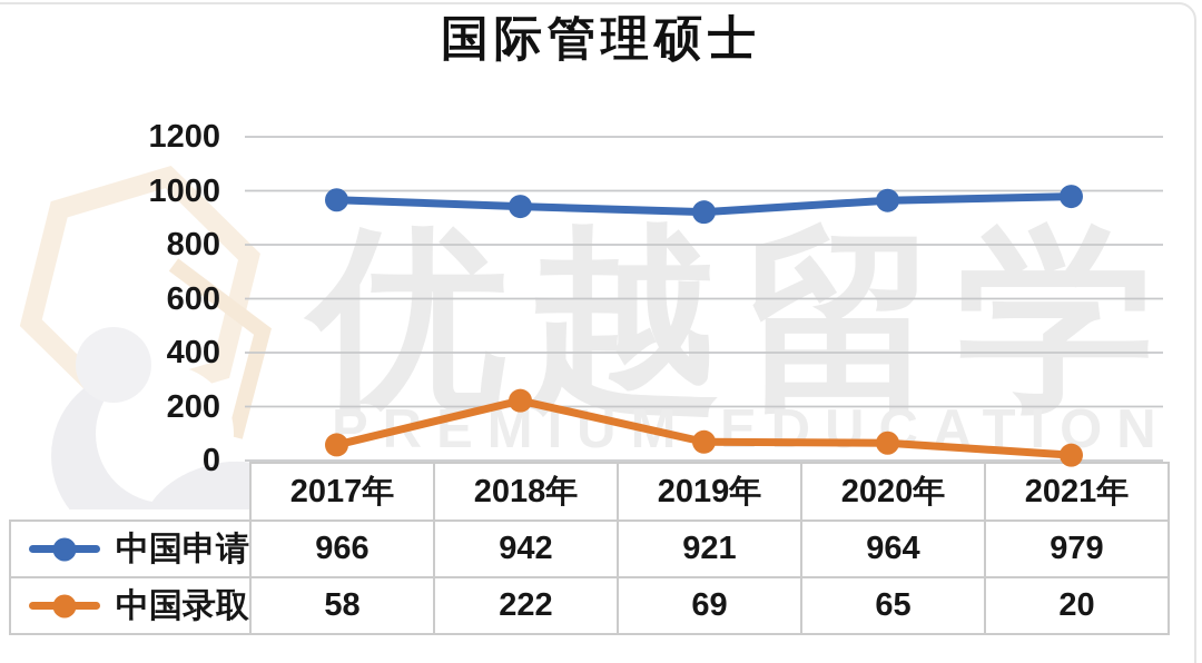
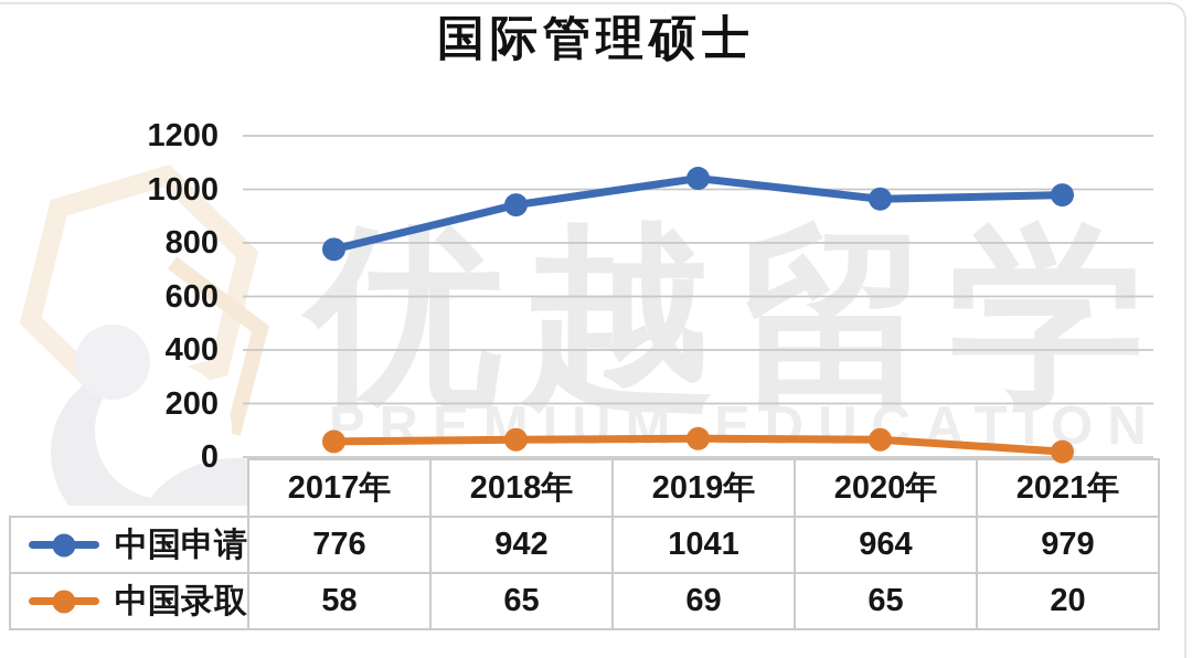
中国申请/2017年: 966 -> 776
中国录取/2018年: 222 -> 65
中国申请/2019年: 921 -> 1041
